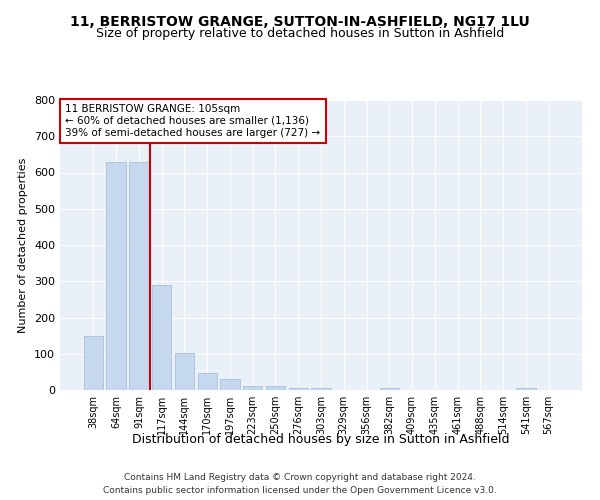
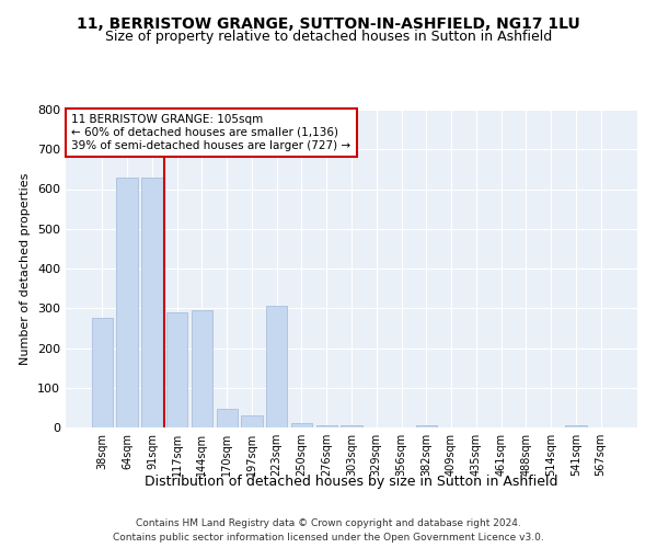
38sqm: 148 -> 275
144sqm: 102 -> 295
223sqm: 12 -> 305
